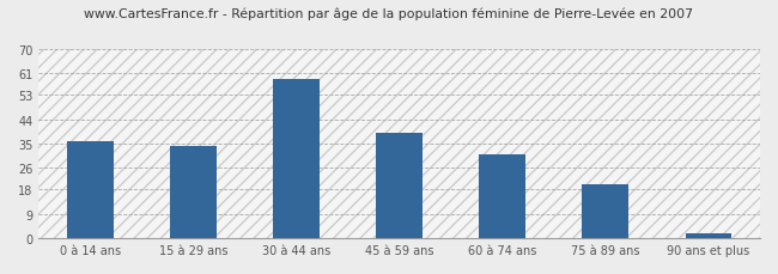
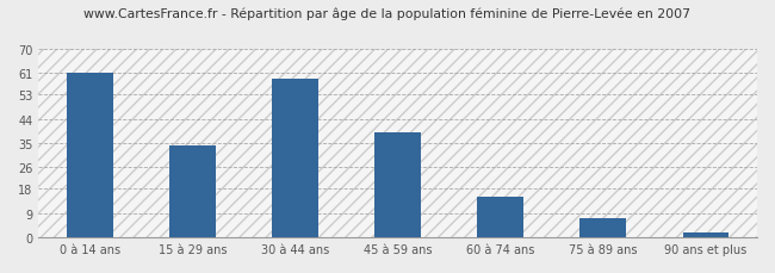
0 à 14 ans: 36 -> 61
60 à 74 ans: 31 -> 15
75 à 89 ans: 20 -> 7
